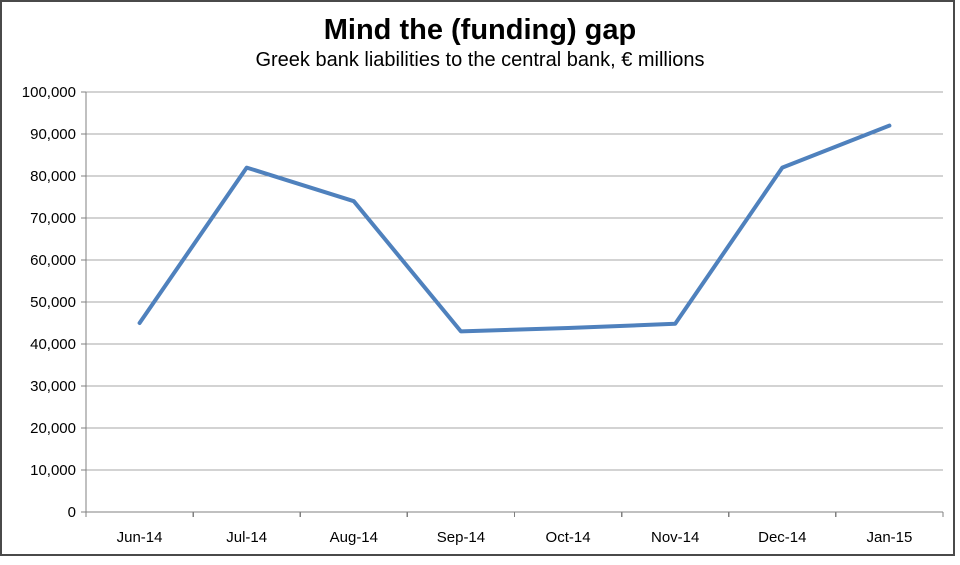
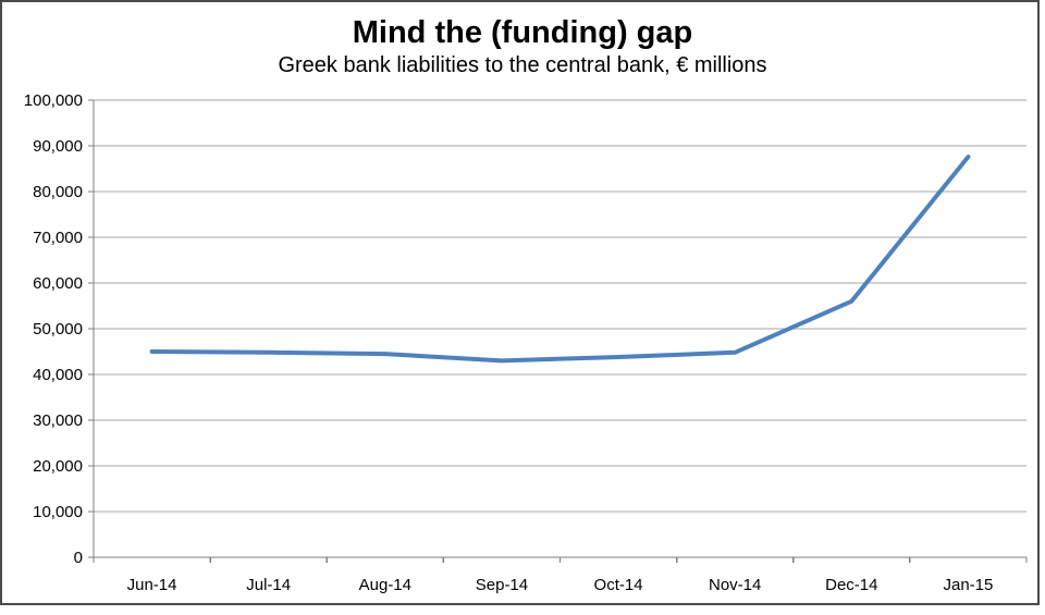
Jul-14: 82000 -> 45000
Aug-14: 74000 -> 44000
Dec-14: 82000 -> 56000
Jan-15: 92000 -> 88000
